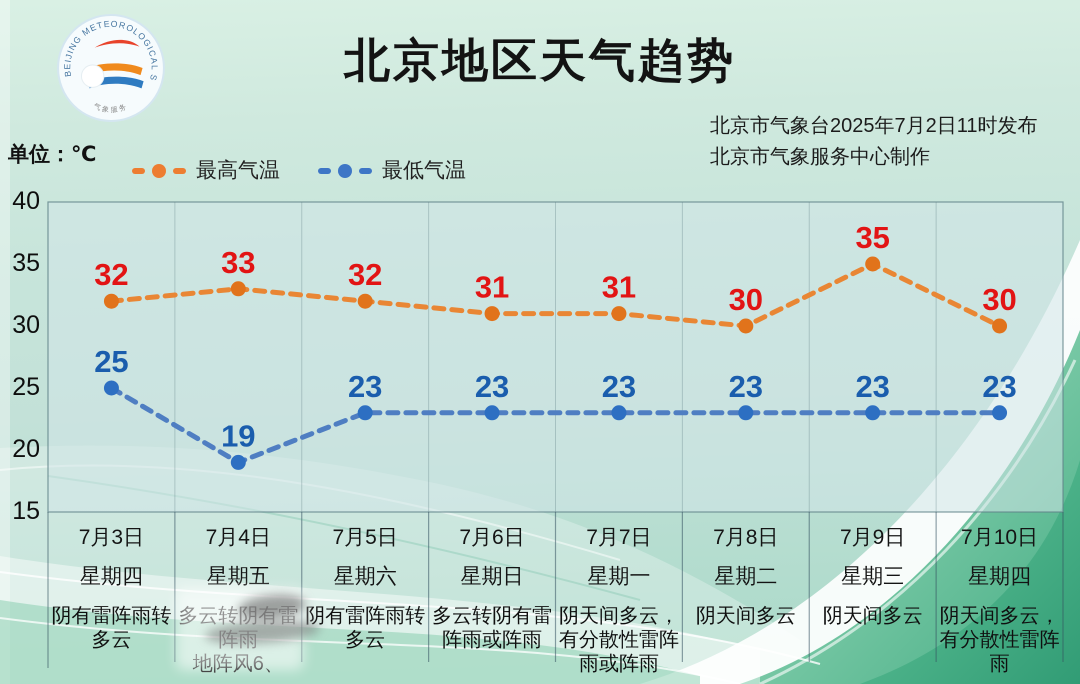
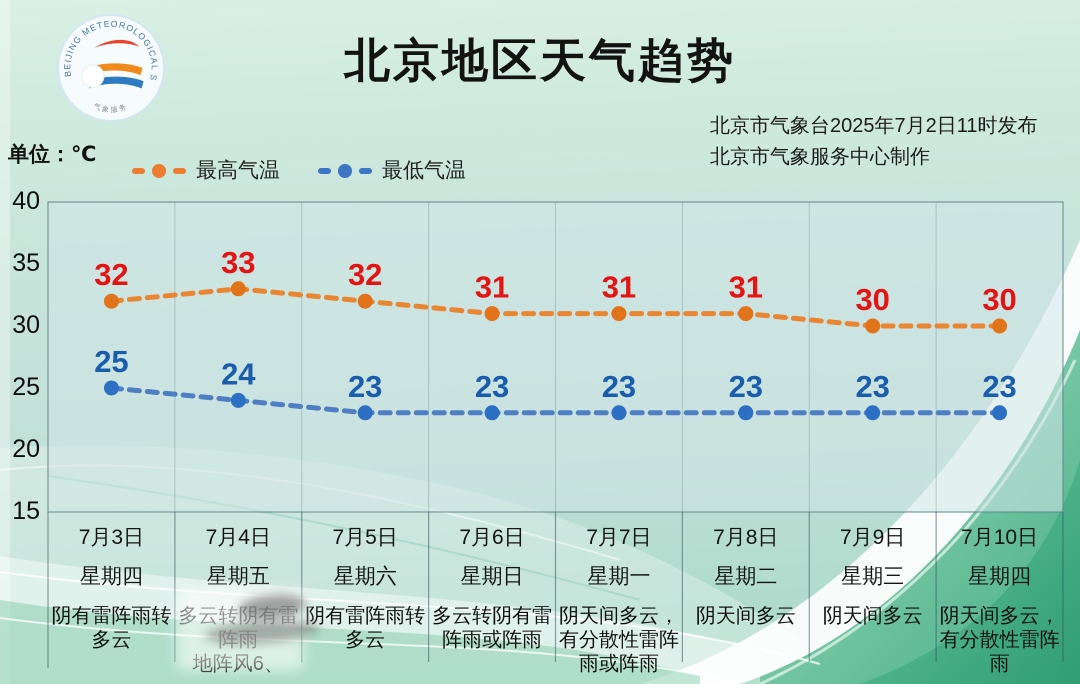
最低气温/7月4日: 19 -> 24
最高气温/7月8日: 30 -> 31
最高气温/7月9日: 35 -> 30
